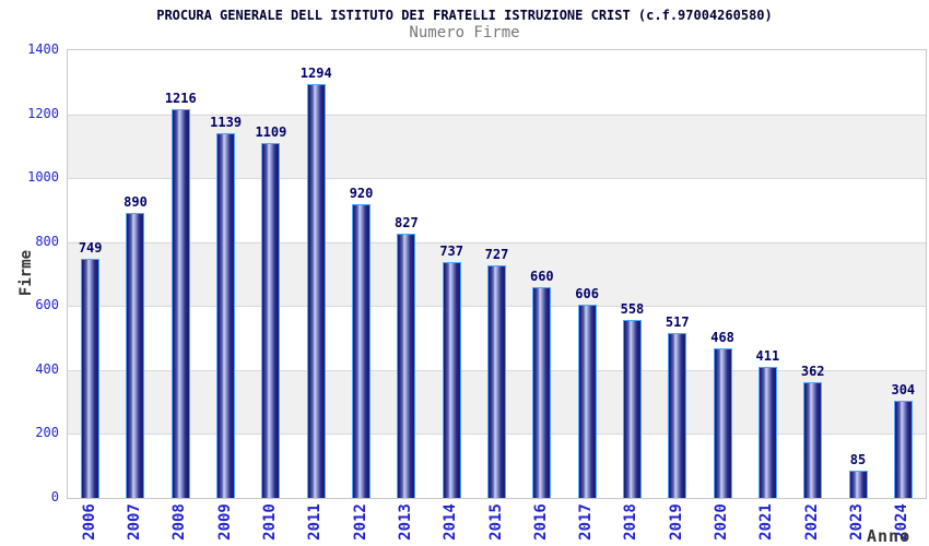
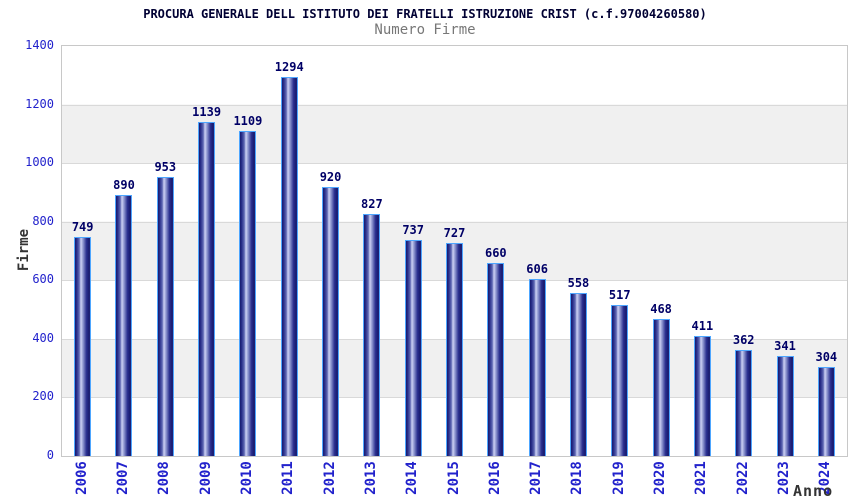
2008: 1216 -> 953
2023: 85 -> 341
